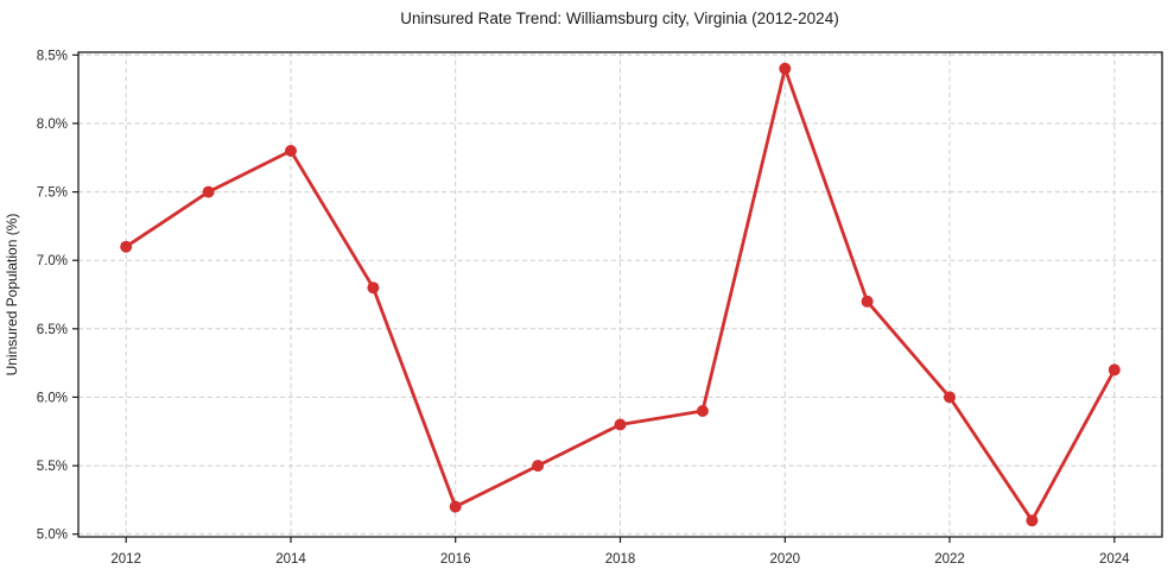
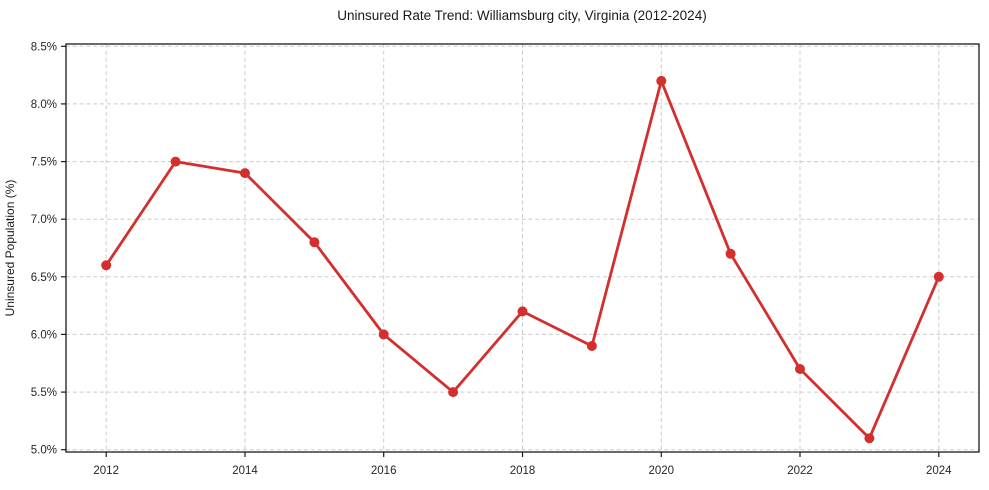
2012: 7.1% -> 6.6%
2014: 7.8% -> 7.4%
2016: 5.2% -> 6.0%
2018: 5.8% -> 6.2%
2020: 8.4% -> 8.2%
2022: 6.0% -> 5.7%
2024: 6.2% -> 6.5%
